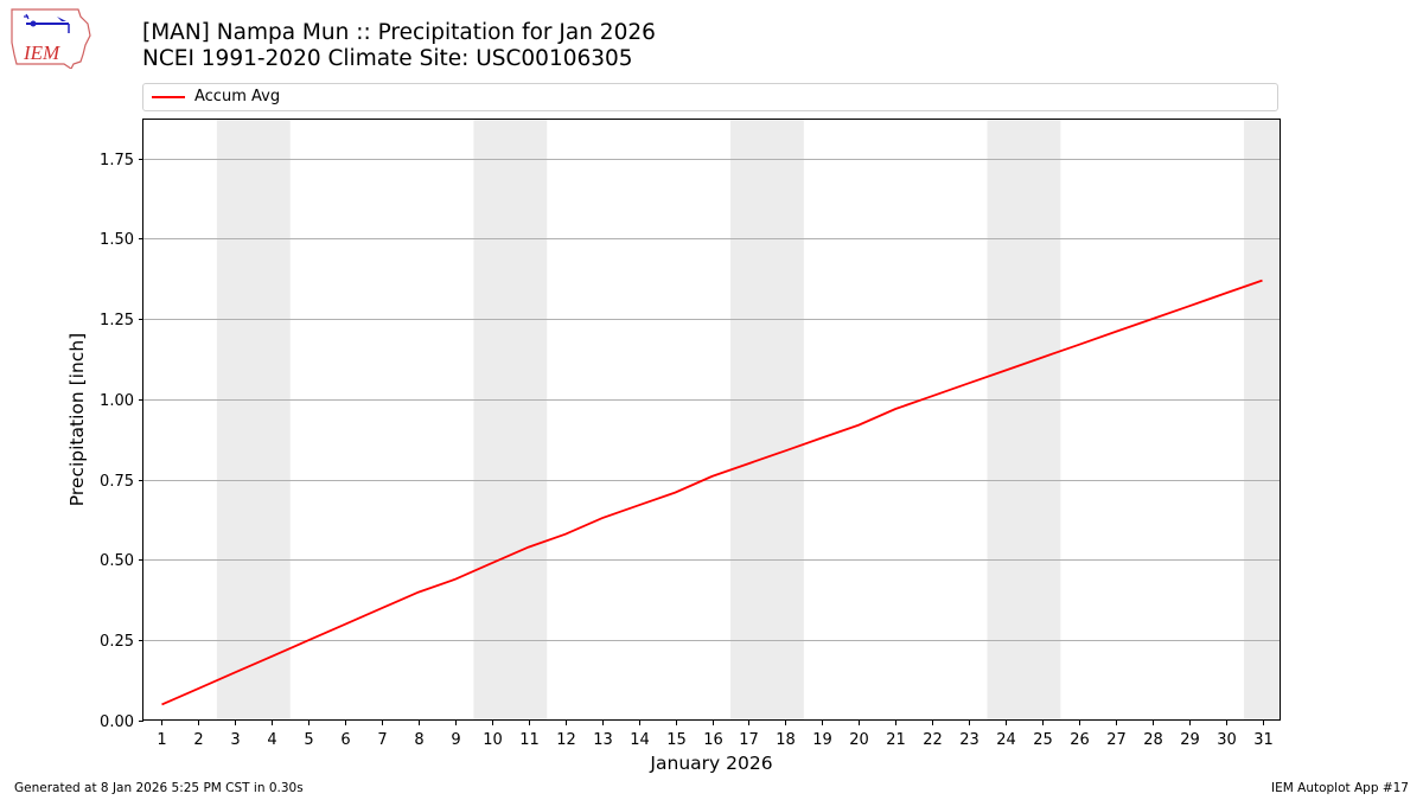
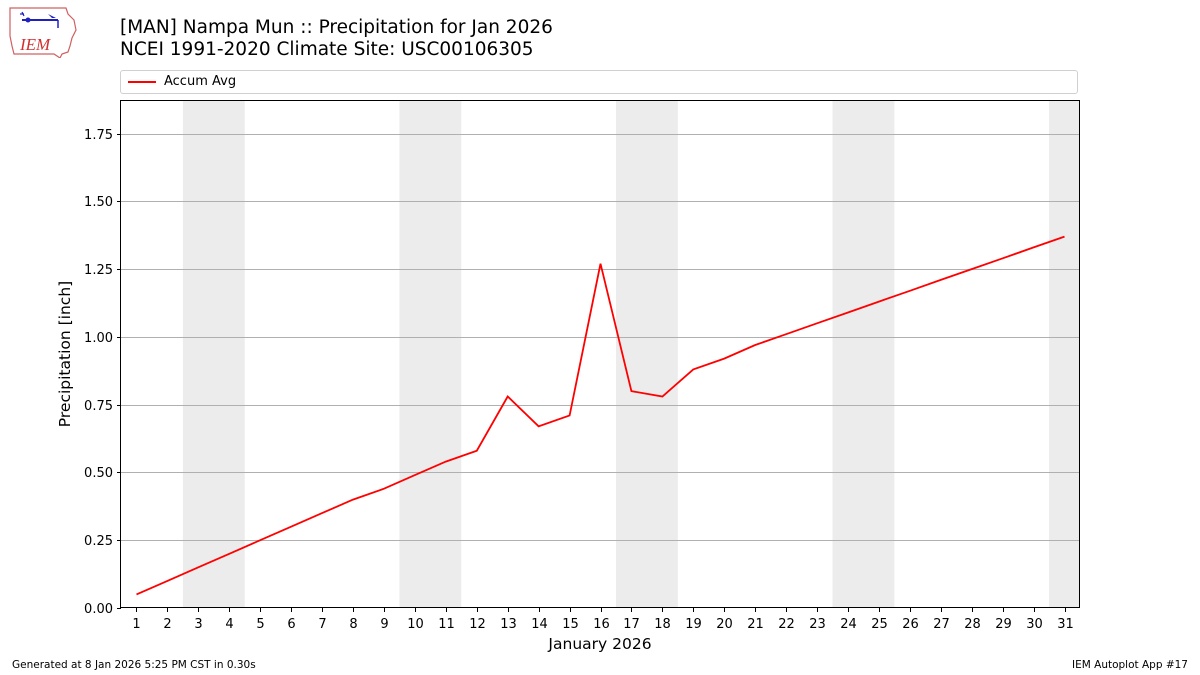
13: 0.63 -> 0.78
16: 0.76 -> 1.27
18: 0.84 -> 0.78
